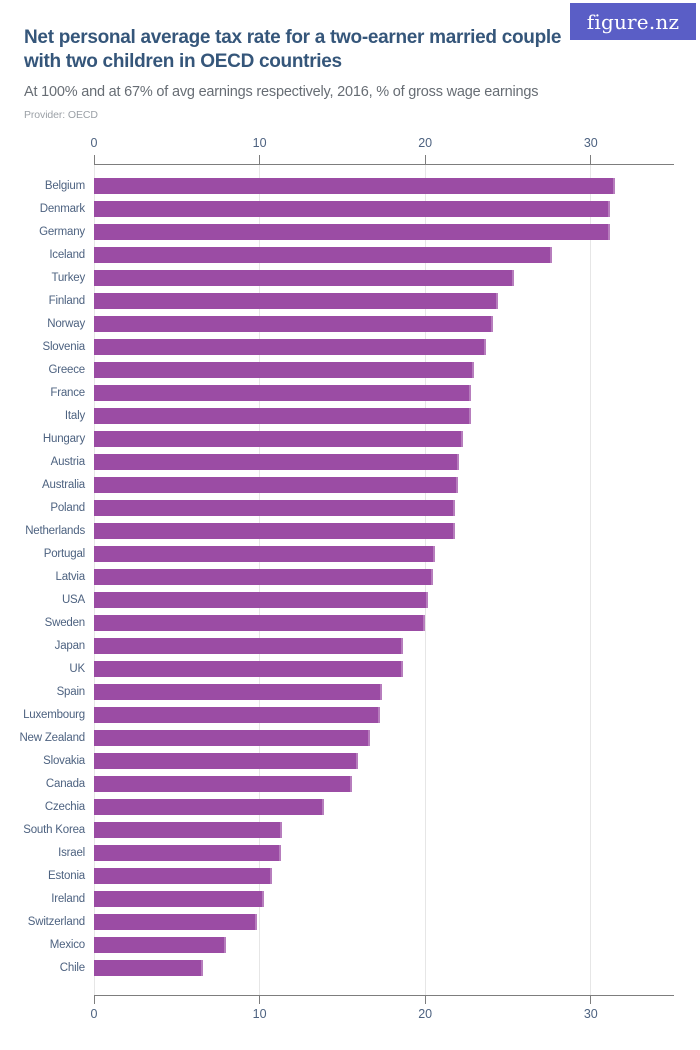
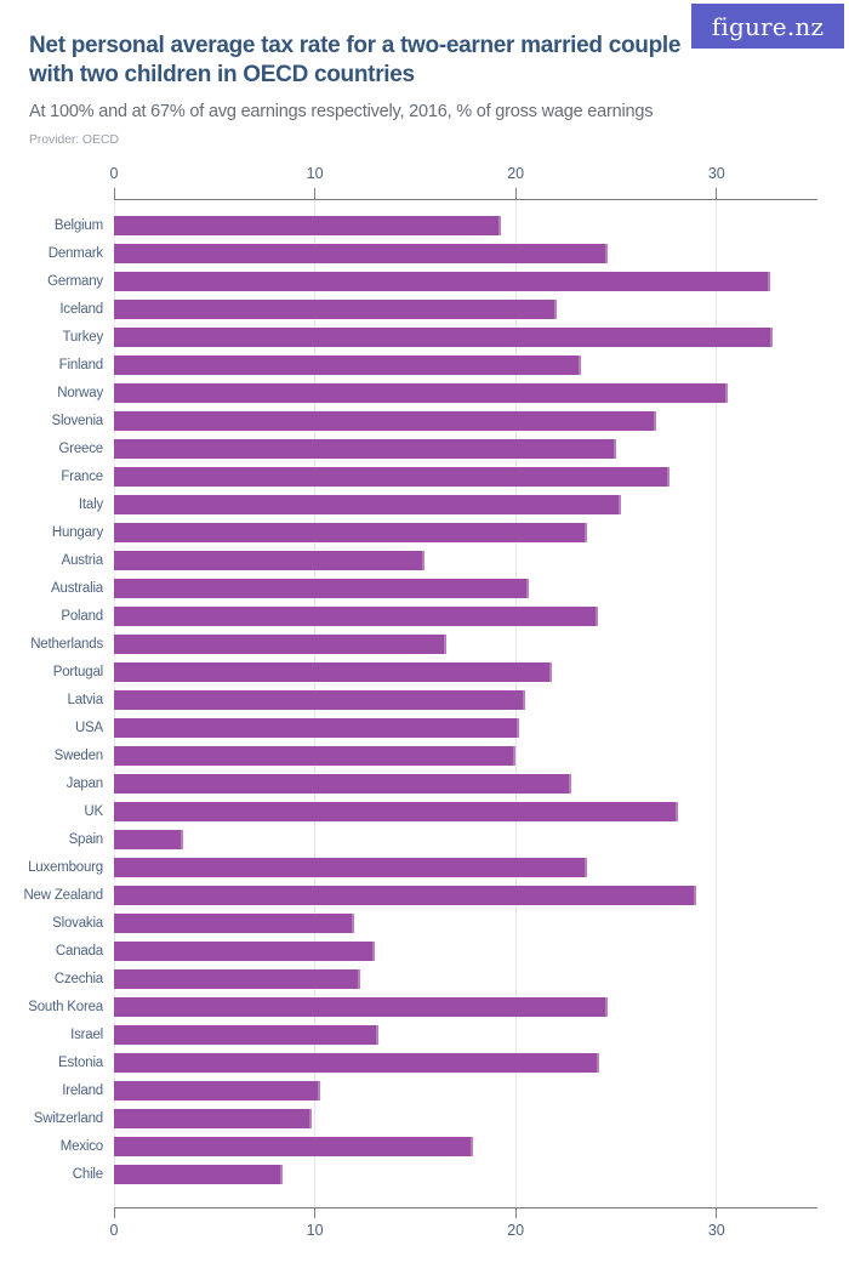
Belgium: 31.5 -> 19.3
Denmark: 31.2 -> 24.6
Germany: 31.2 -> 32.7
Iceland: 27.7 -> 22.1
Turkey: 25.4 -> 32.8
Finland: 24.4 -> 23.3
Norway: 24.1 -> 30.6
Slovenia: 23.7 -> 27.0
Greece: 23.0 -> 25.0
France: 22.8 -> 27.7
Italy: 22.8 -> 25.3
Hungary: 22.3 -> 23.6
Austria: 22.1 -> 15.5
Australia: 22.0 -> 20.7
Poland: 21.8 -> 24.1
Netherlands: 21.8 -> 16.6
Portugal: 20.6 -> 21.8
Japan: 18.7 -> 22.8
UK: 18.7 -> 28.1
Spain: 17.4 -> 3.5
Luxembourg: 17.3 -> 23.6
New Zealand: 16.7 -> 29.0
Slovakia: 16.0 -> 12.0
Canada: 15.6 -> 13.0
Czechia: 13.9 -> 12.3
South Korea: 11.4 -> 24.6
Israel: 11.3 -> 13.2
Estonia: 10.8 -> 24.2
Mexico: 8.0 -> 17.9
Chile: 6.6 -> 8.4
